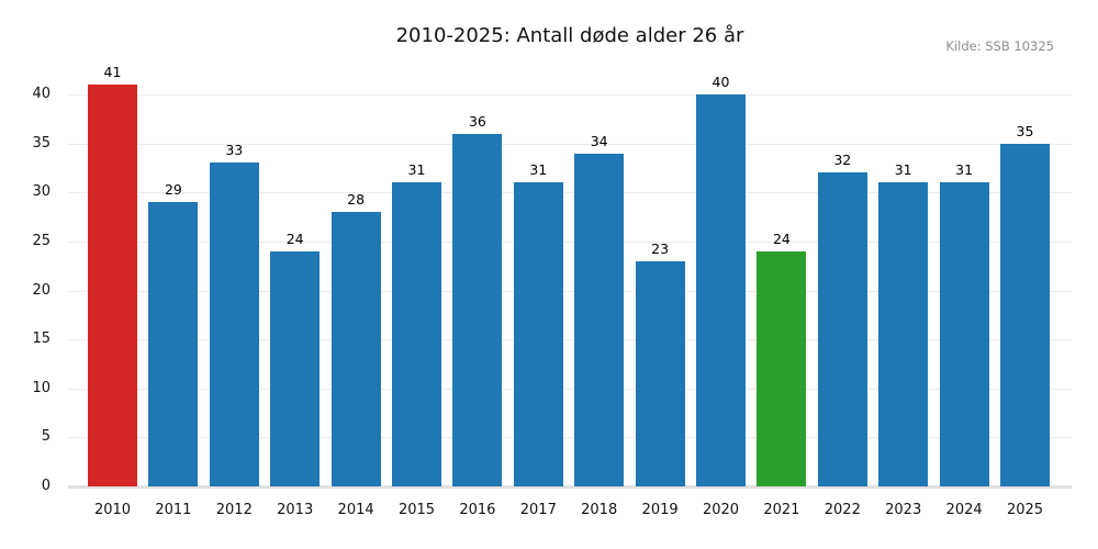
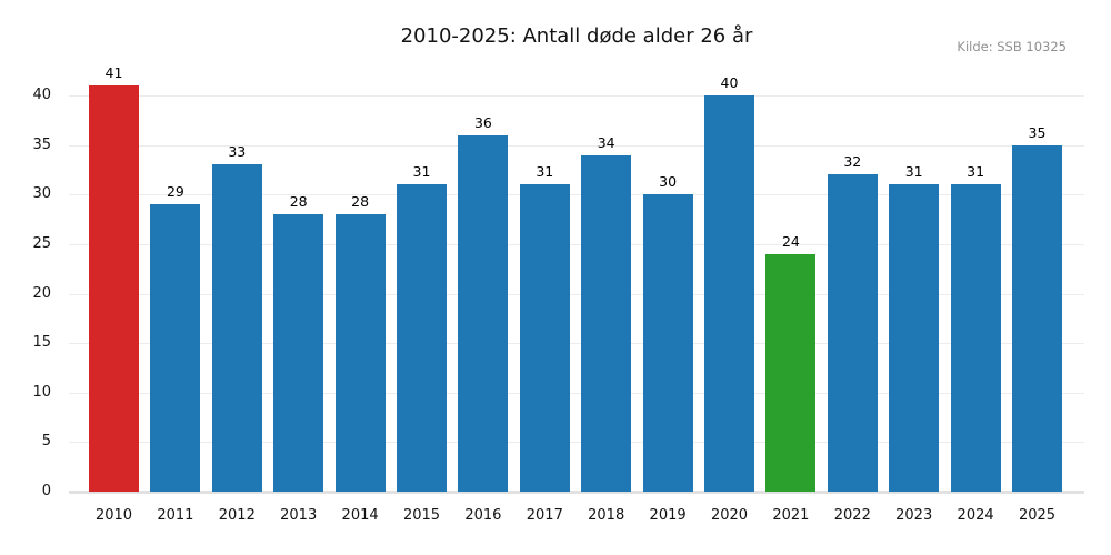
2013: 24 -> 28
2019: 23 -> 30
